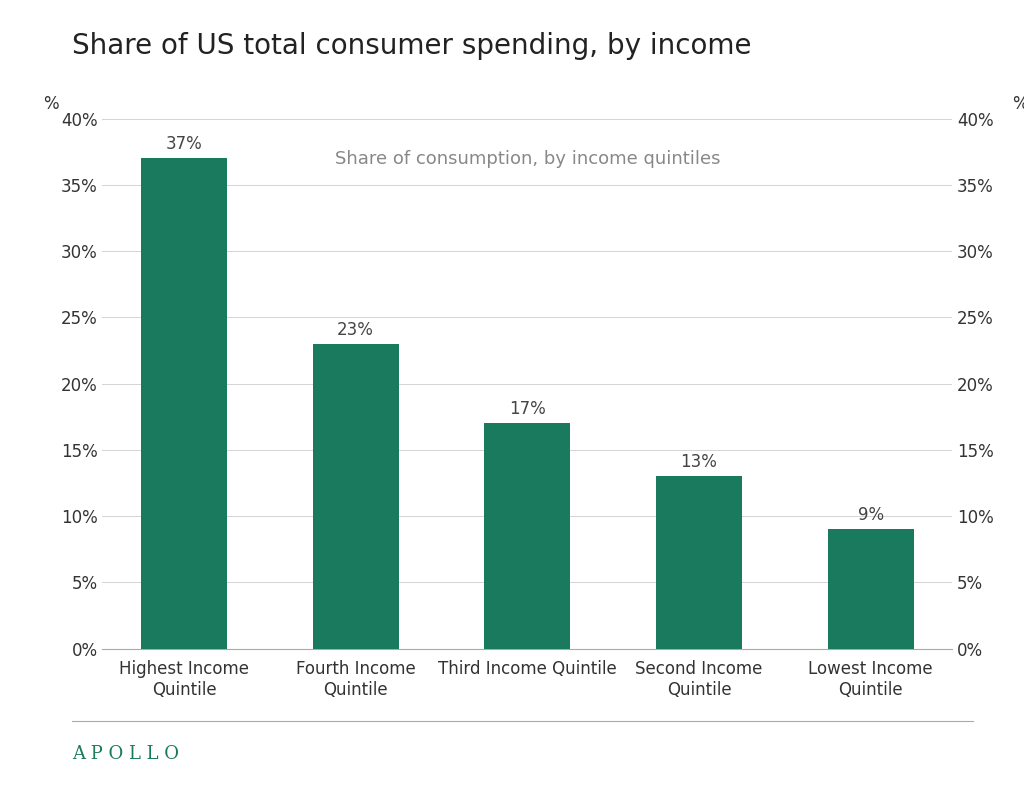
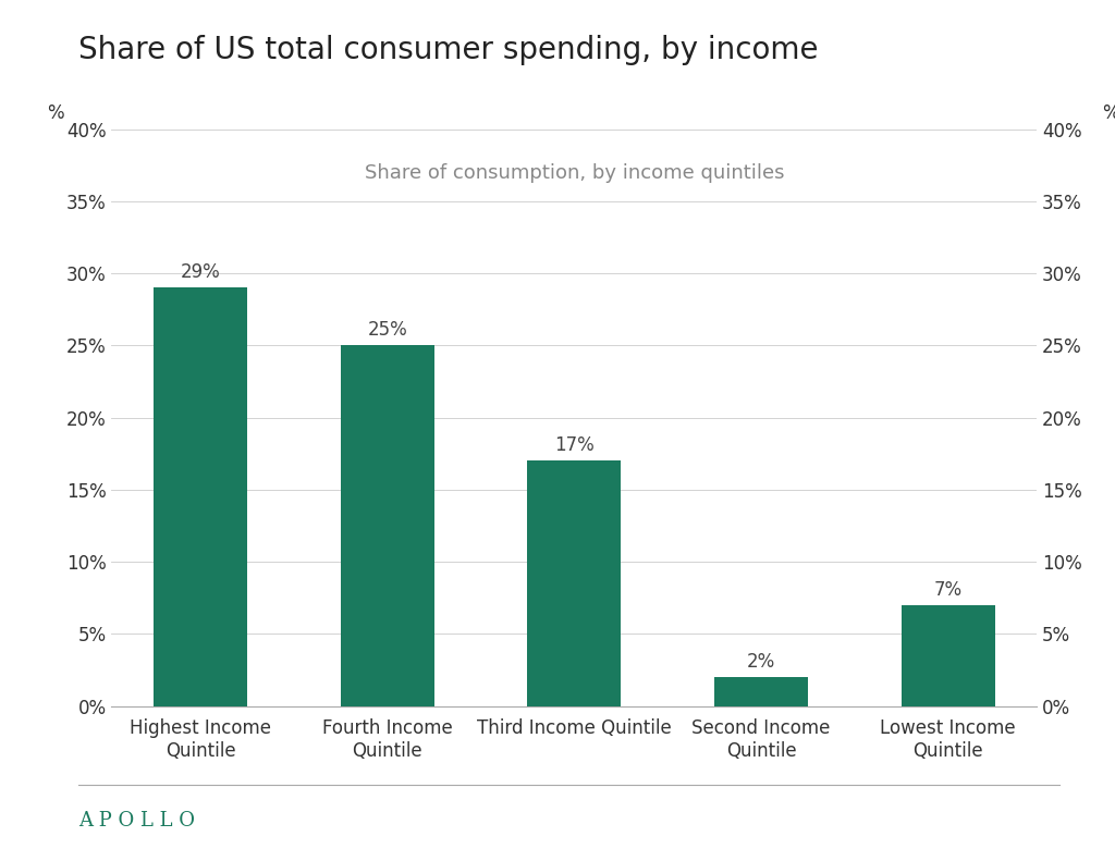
Highest Income Quintile: 37% -> 29%
Fourth Income Quintile: 23% -> 25%
Second Income Quintile: 13% -> 2%
Lowest Income Quintile: 9% -> 7%
